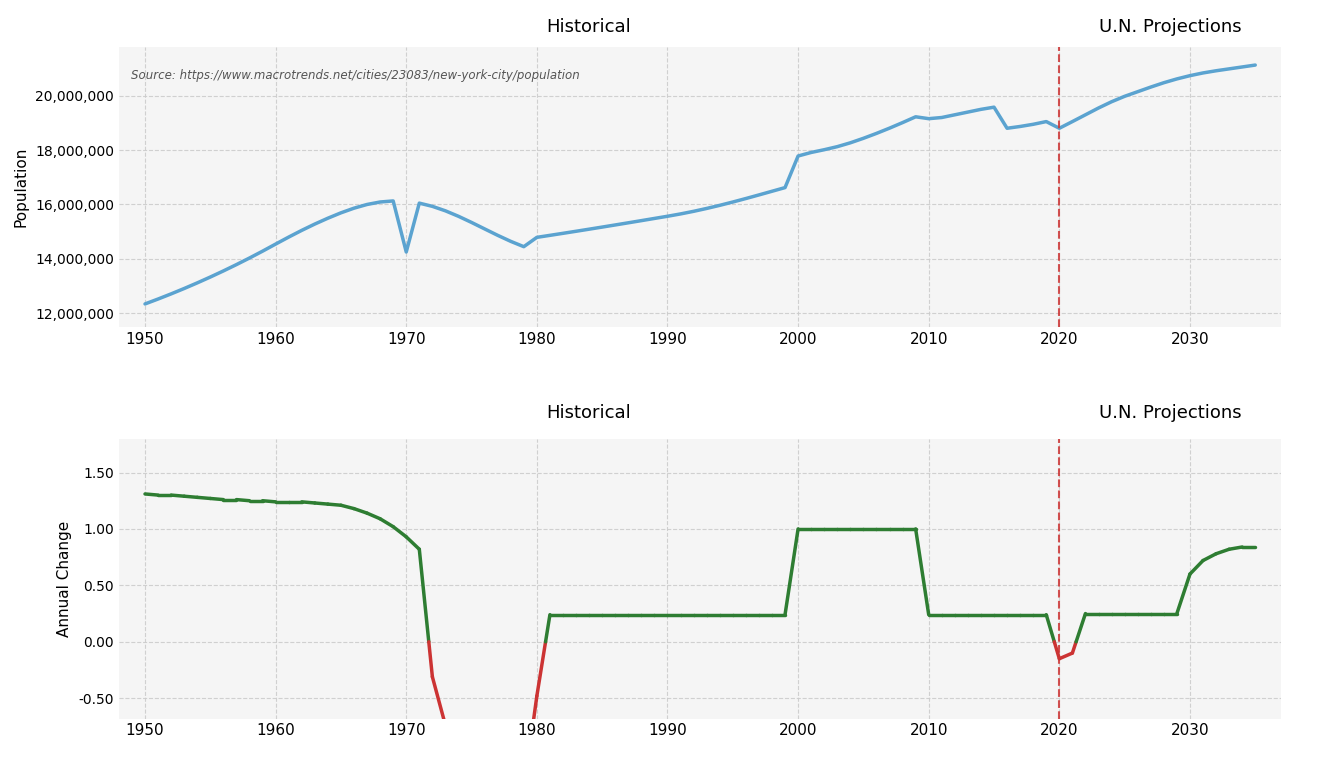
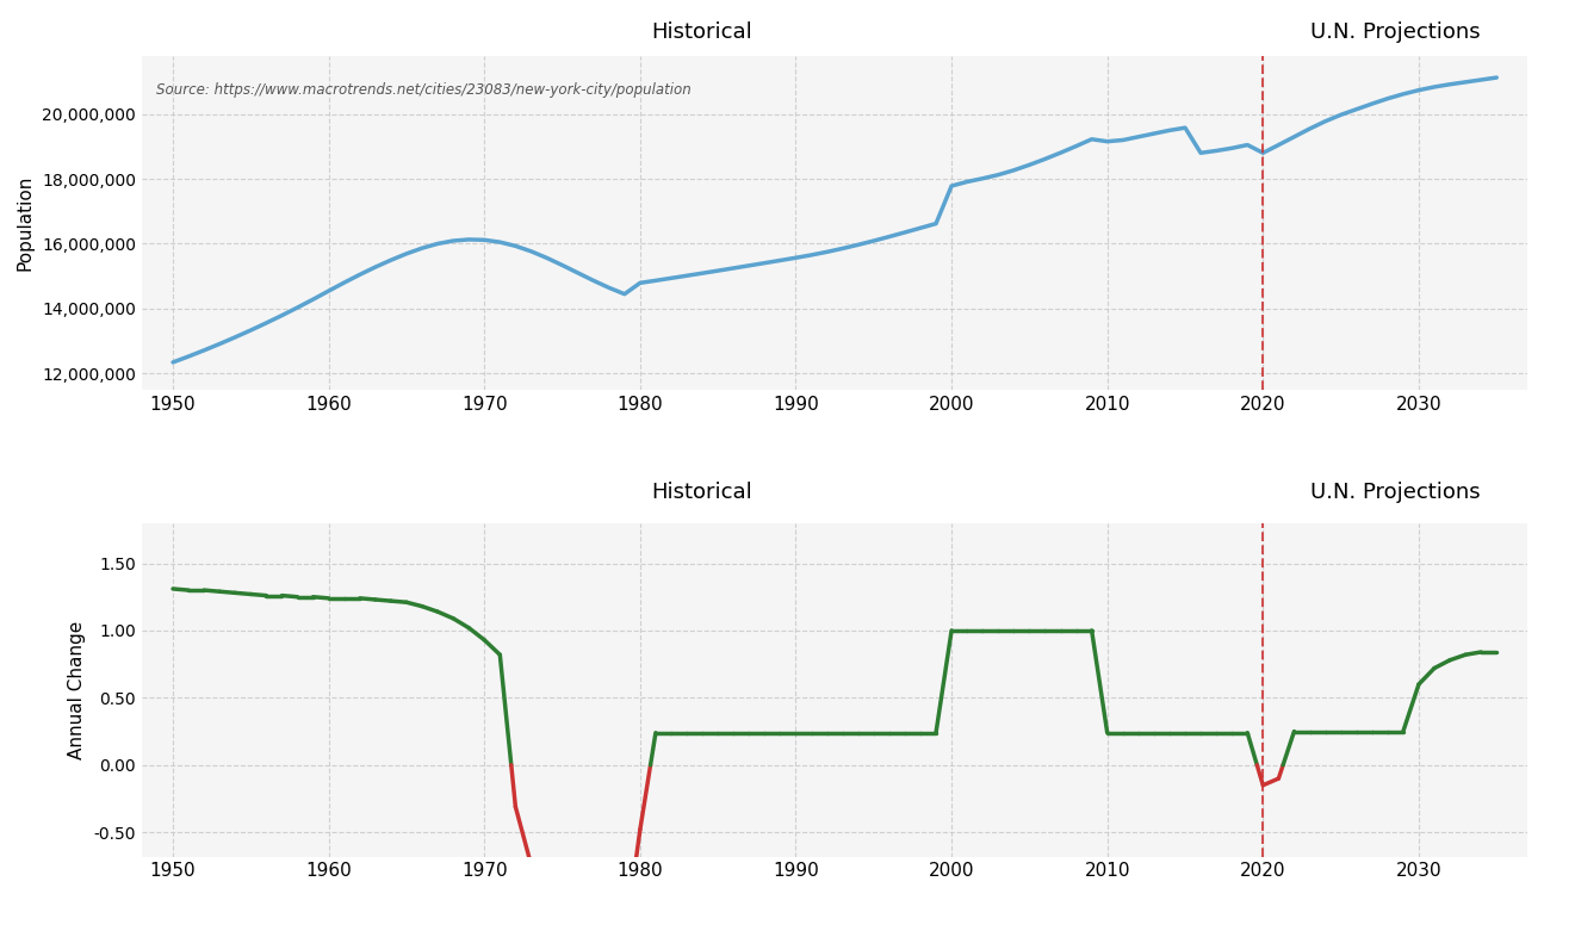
1970: 14,250,000 -> 16,120,000
